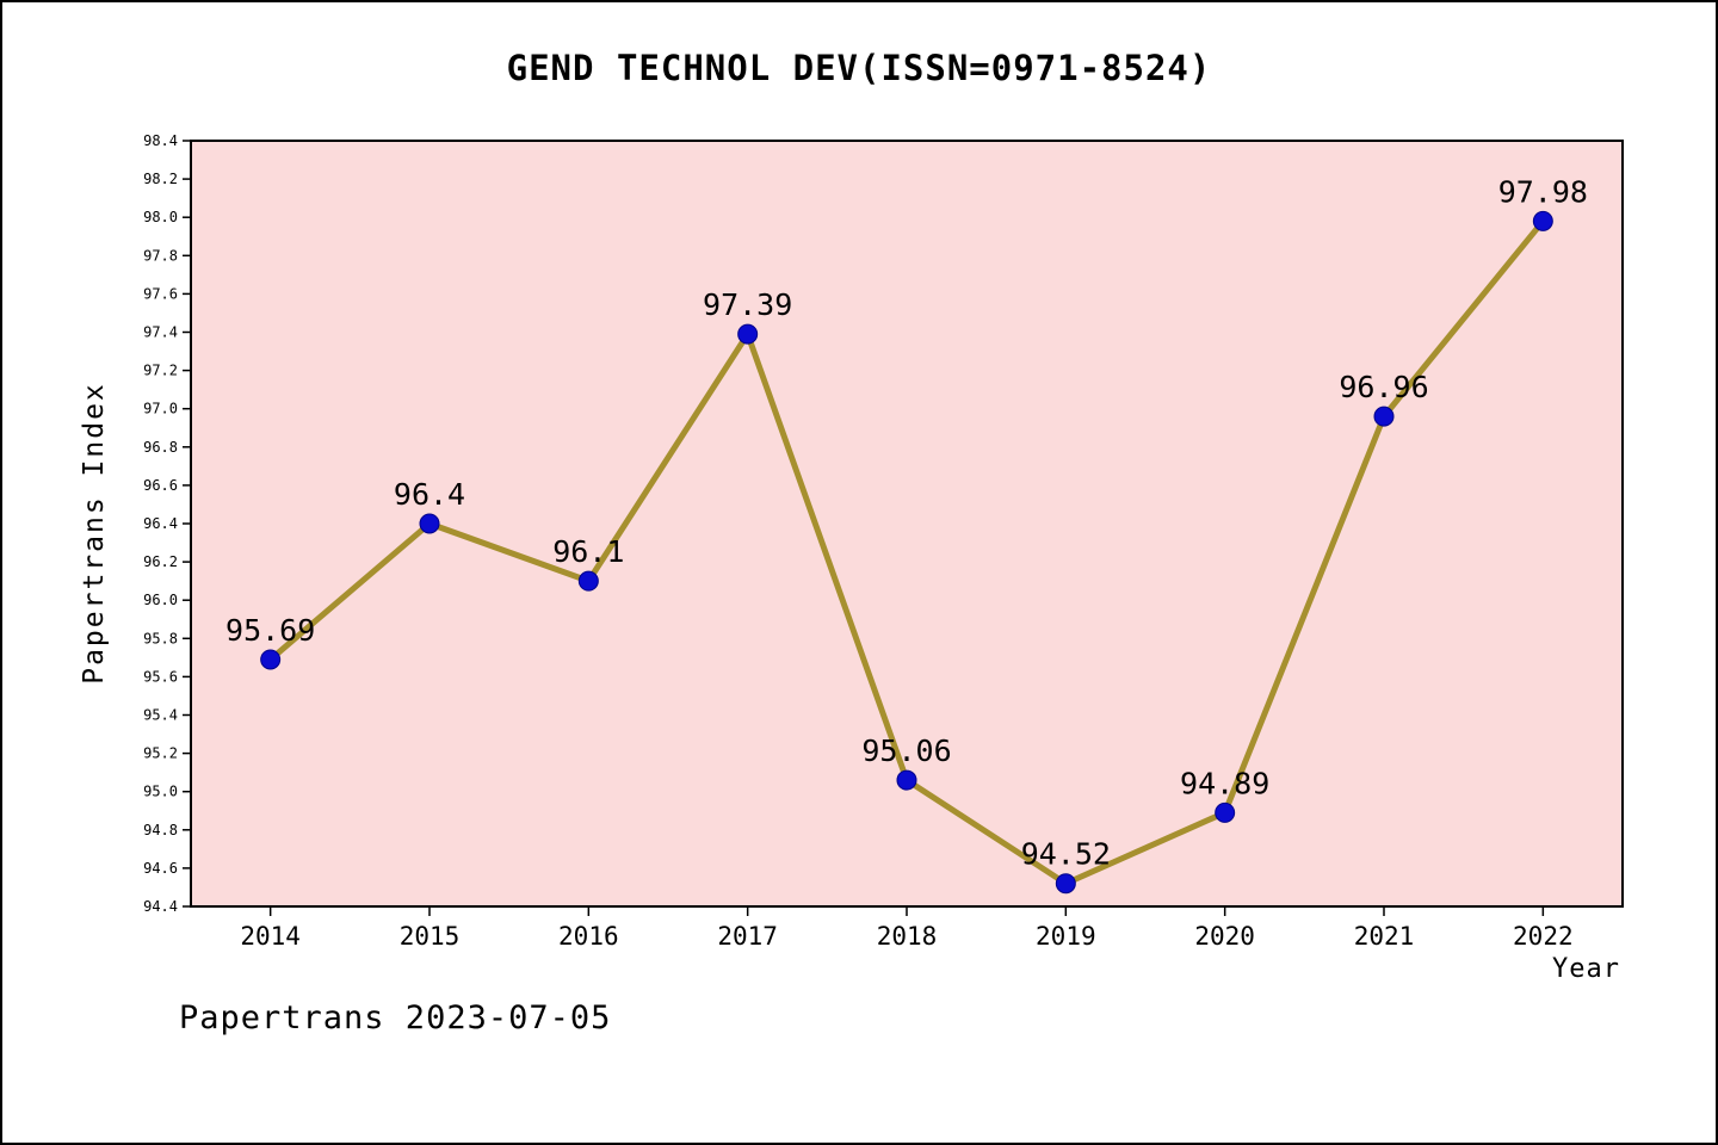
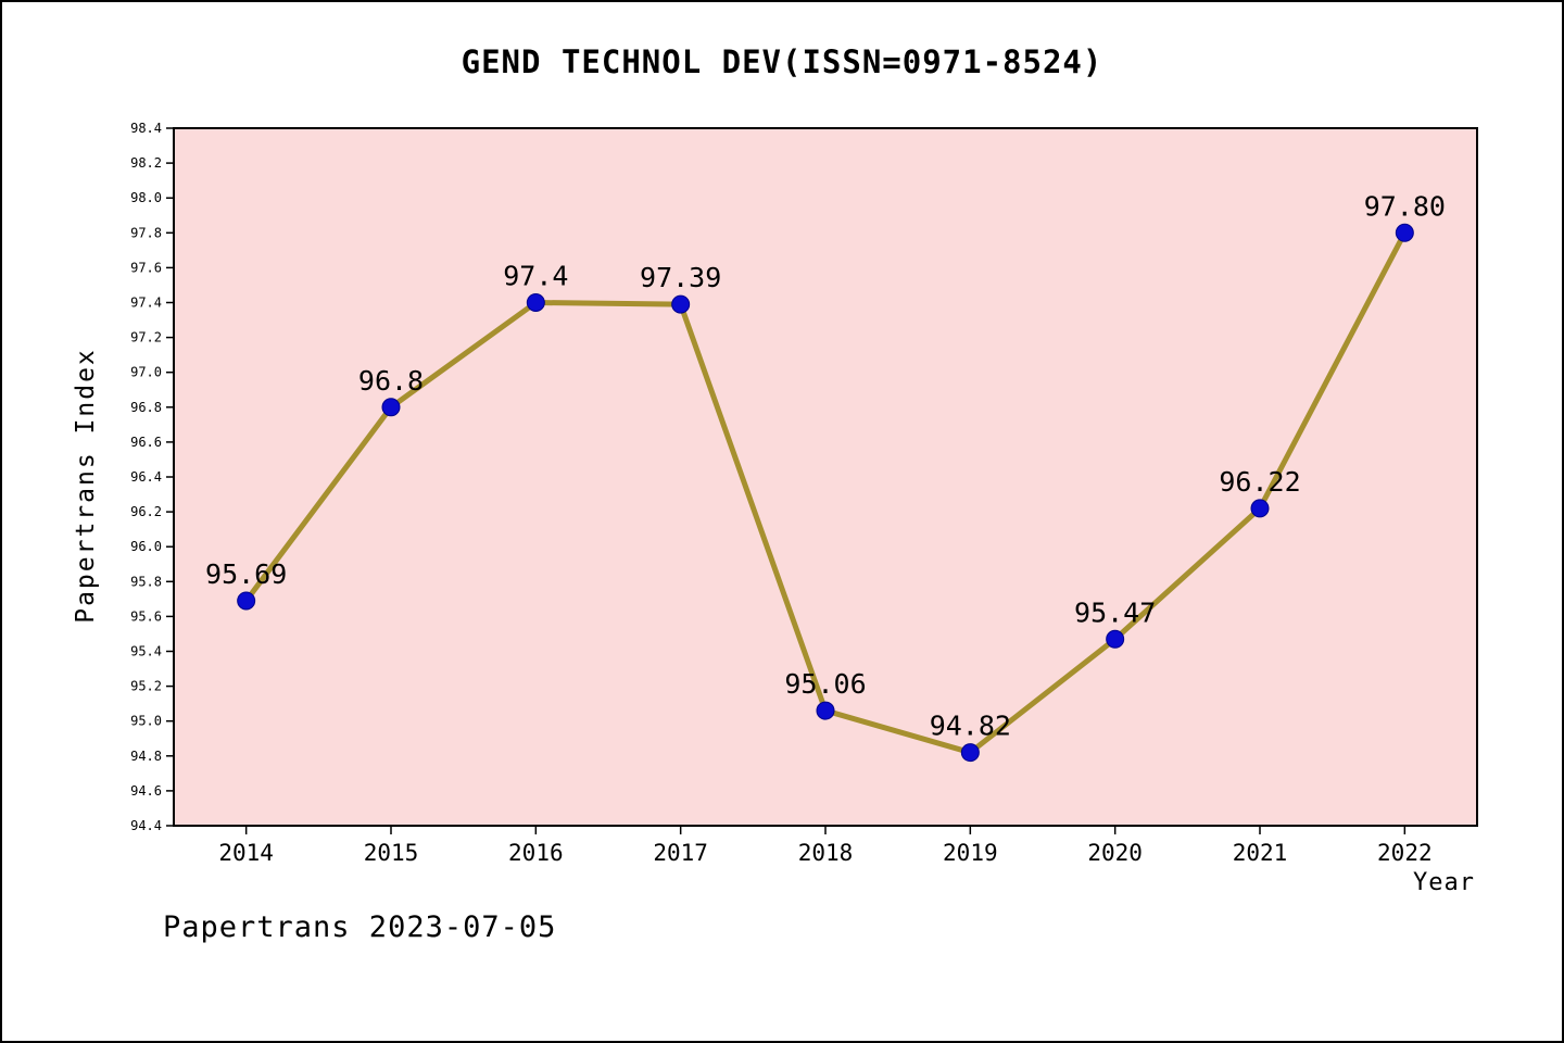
2015: 96.4 -> 96.8
2016: 96.1 -> 97.4
2019: 94.52 -> 94.82
2020: 94.89 -> 95.47
2021: 96.96 -> 96.22
2022: 97.98 -> 97.80
